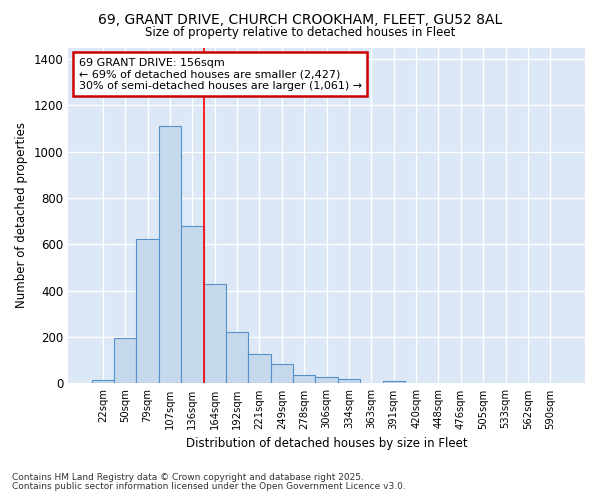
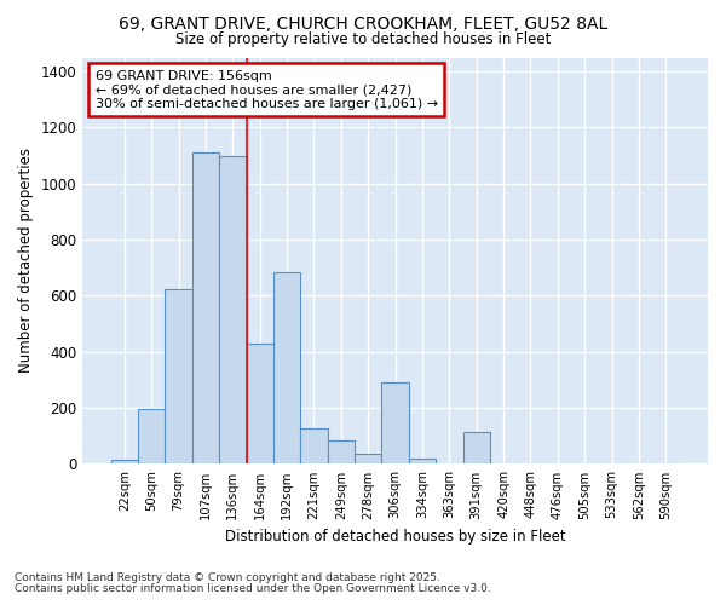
136sqm: 680 -> 1100
192sqm: 220 -> 685
306sqm: 28 -> 290
391sqm: 12 -> 115
